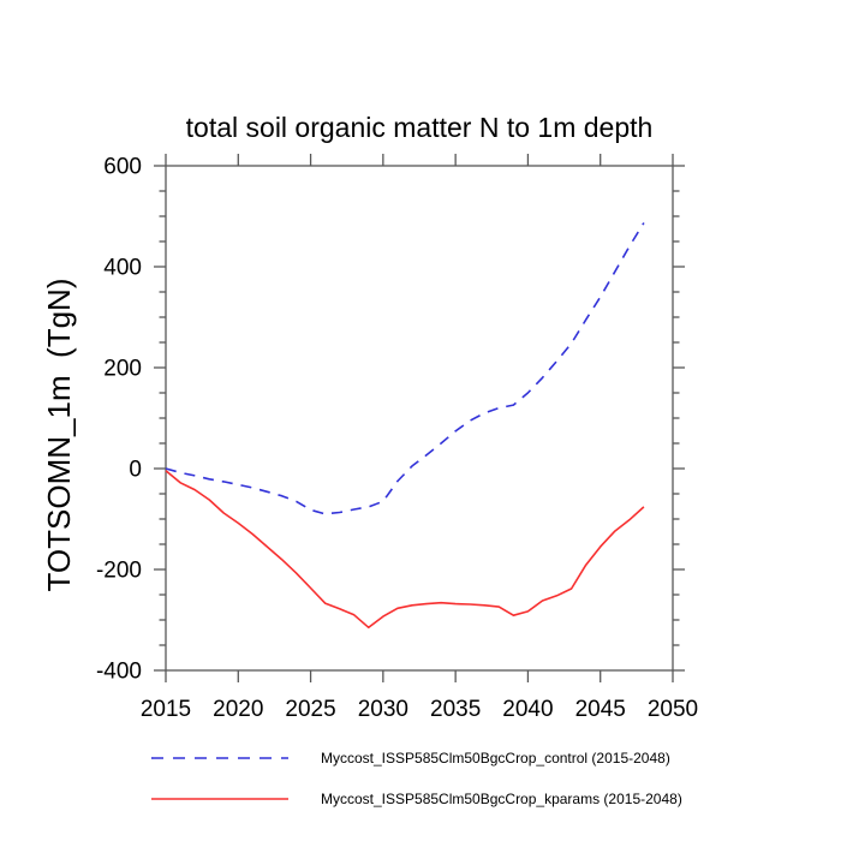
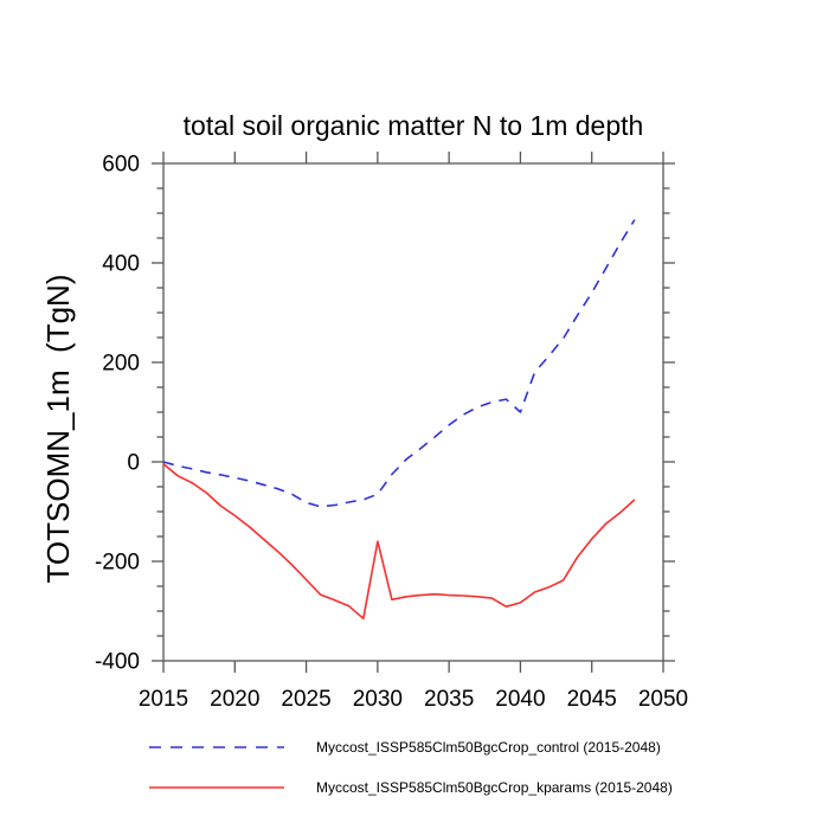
Myccost_ISSP585Clm50BgcCrop_kparams (2015-2048)/2030: -290 -> -160
Myccost_ISSP585Clm50BgcCrop_control (2015-2048)/2040: 150 -> 100
